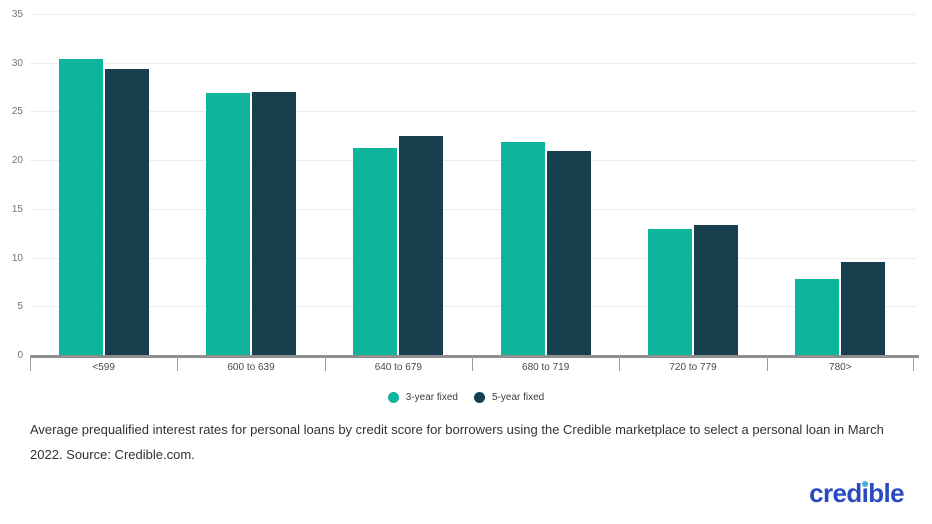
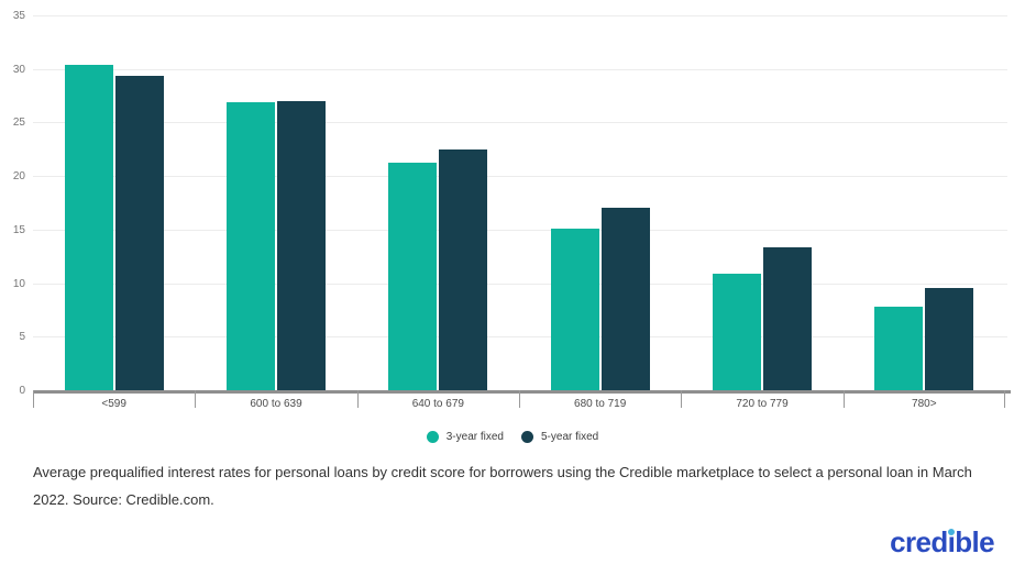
3-year fixed/680 to 719: 22 -> 15
5-year fixed/680 to 719: 21 -> 17
3-year fixed/720 to 779: 13 -> 11
